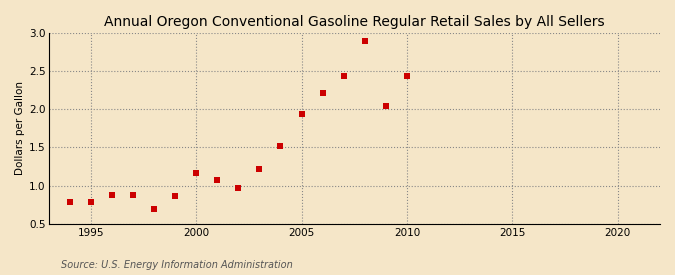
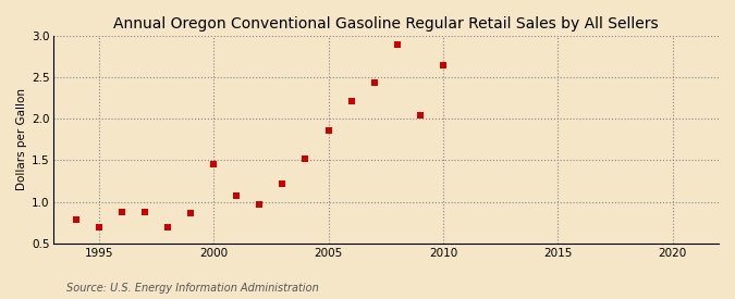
1995: 0.79 -> 0.70
2000: 1.16 -> 1.46
2005: 1.94 -> 1.86
2010: 2.43 -> 2.64
